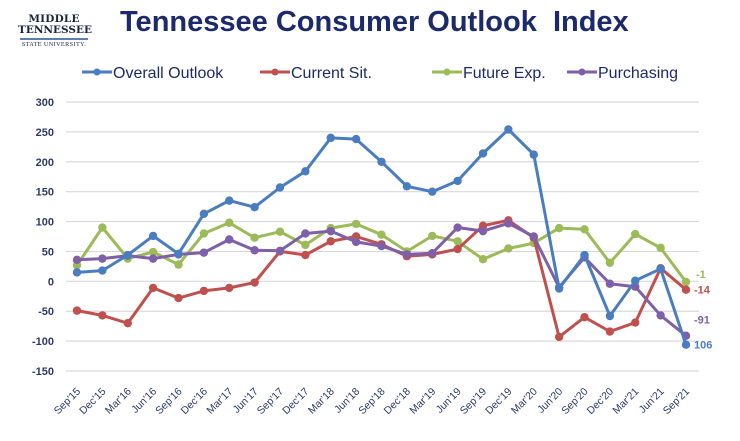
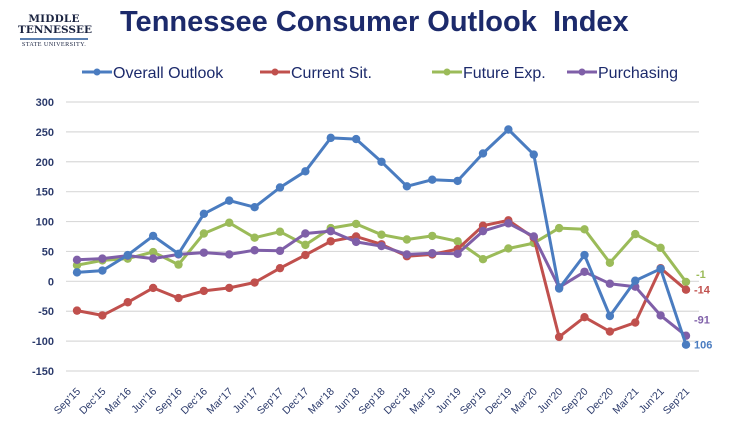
Future Exp./Dec'15: 90 -> 40
Current Sit./Mar'16: -70 -> -40
Purchasing/Mar'17: 70 -> 40
Current Sit./Sep'17: 50 -> 20
Future Exp./Dec'18: 50 -> 70
Overall Outlook/Mar'19: 150 -> 170
Purchasing/Jun'19: 90 -> 50
Purchasing/Sep'20: 40 -> 20
